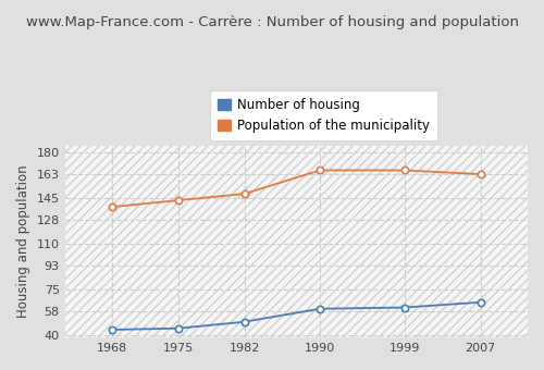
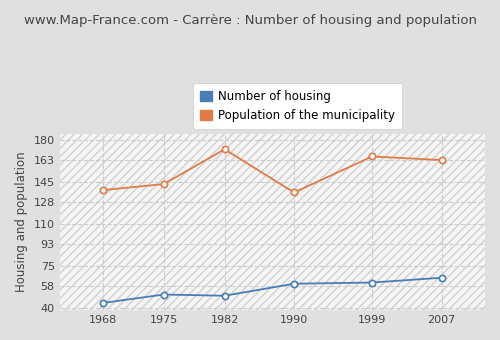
Number of housing/1975: 45 -> 51
Population of the municipality/1982: 148 -> 172
Population of the municipality/1990: 166 -> 136
